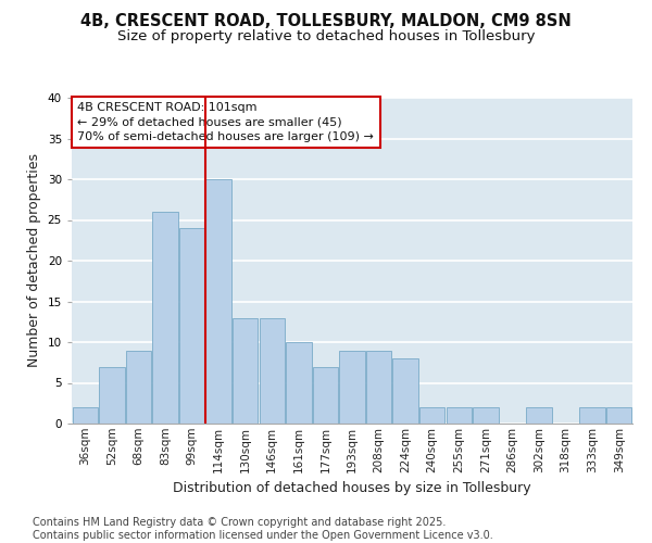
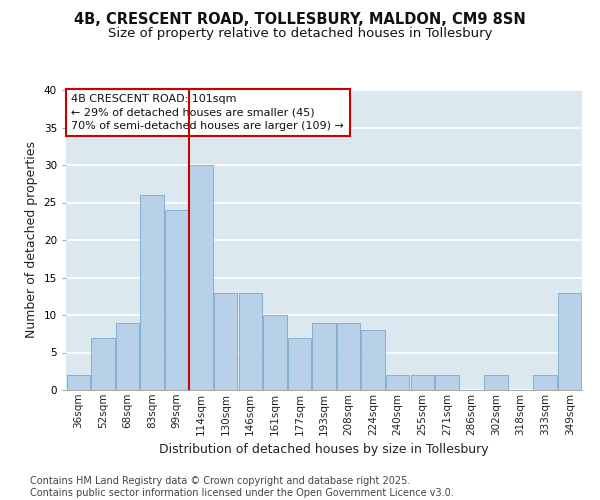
349sqm: 2 -> 13
